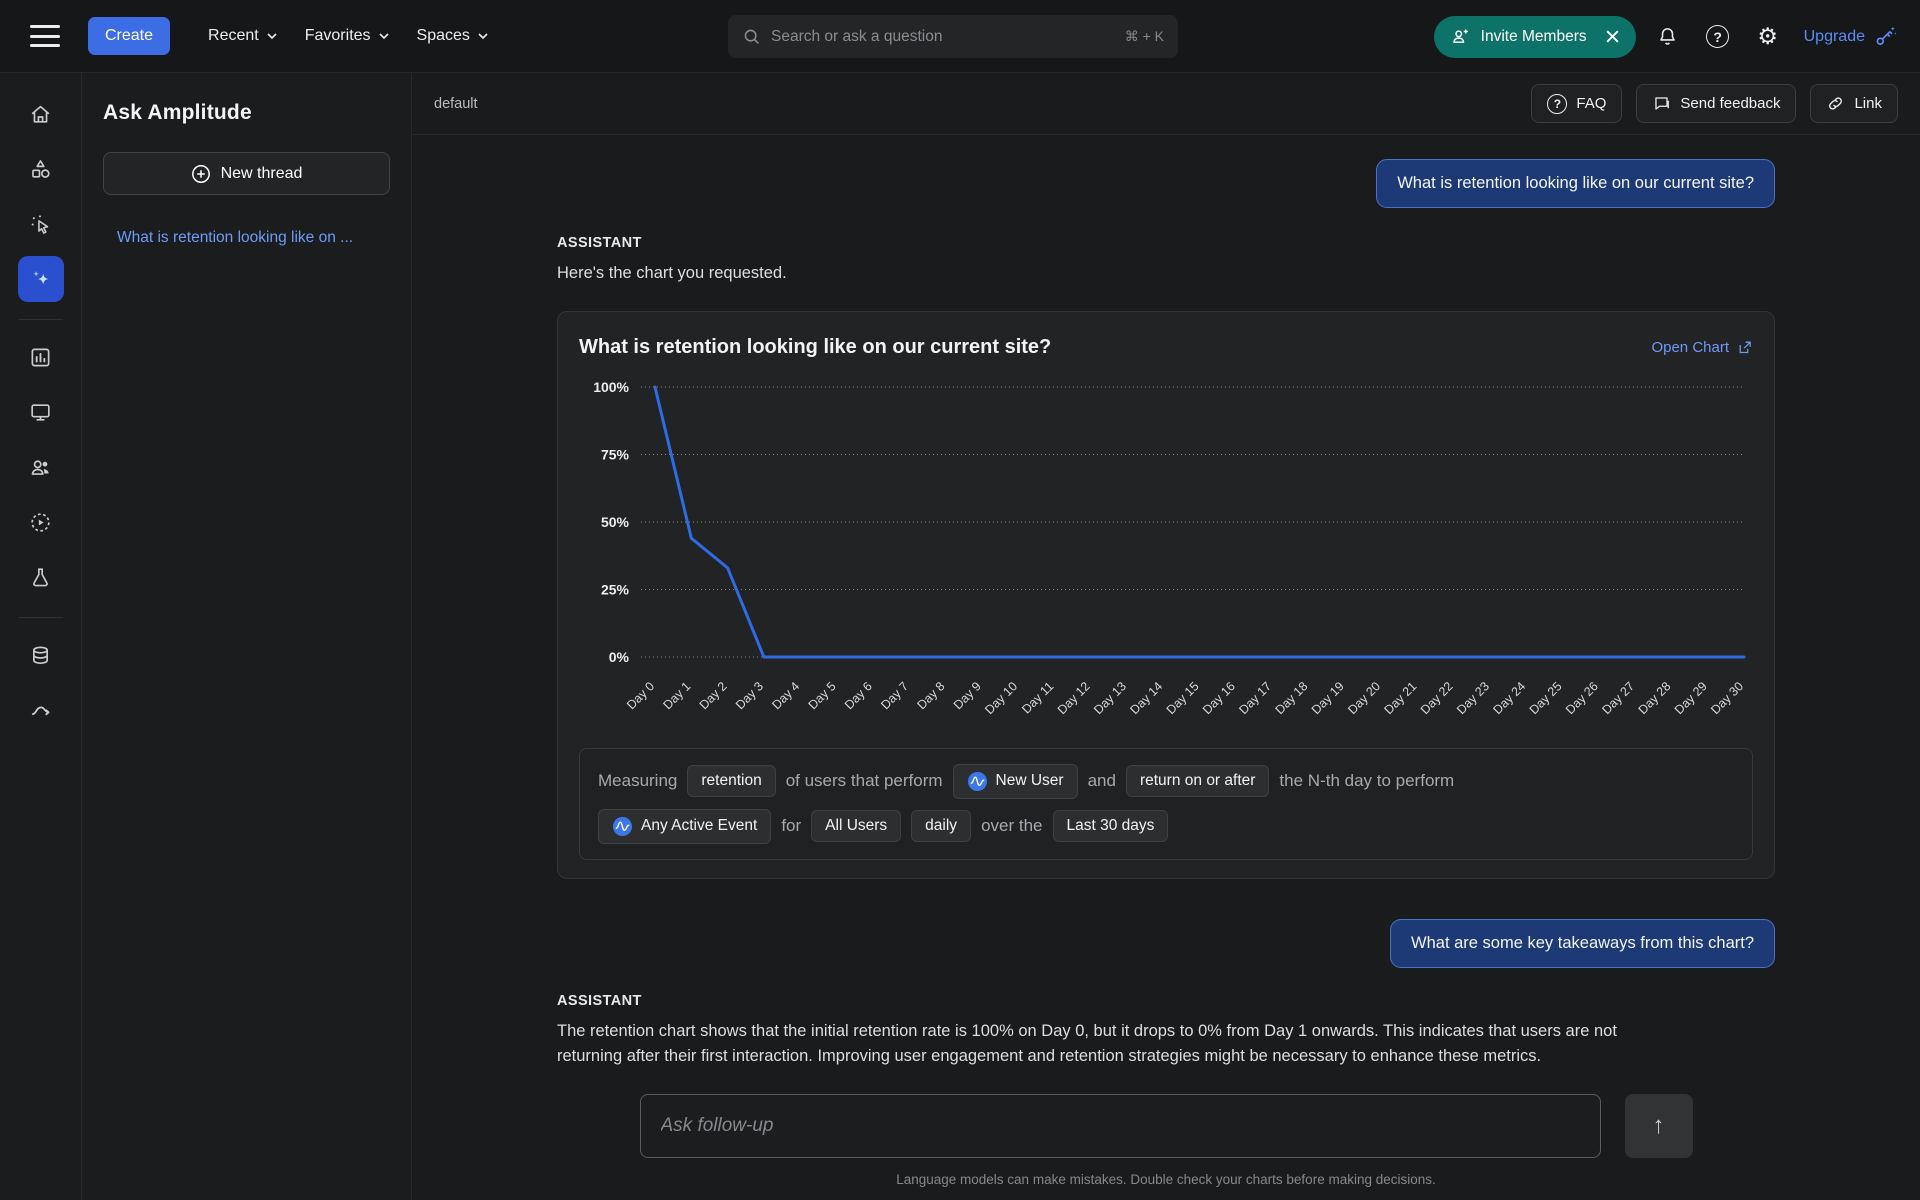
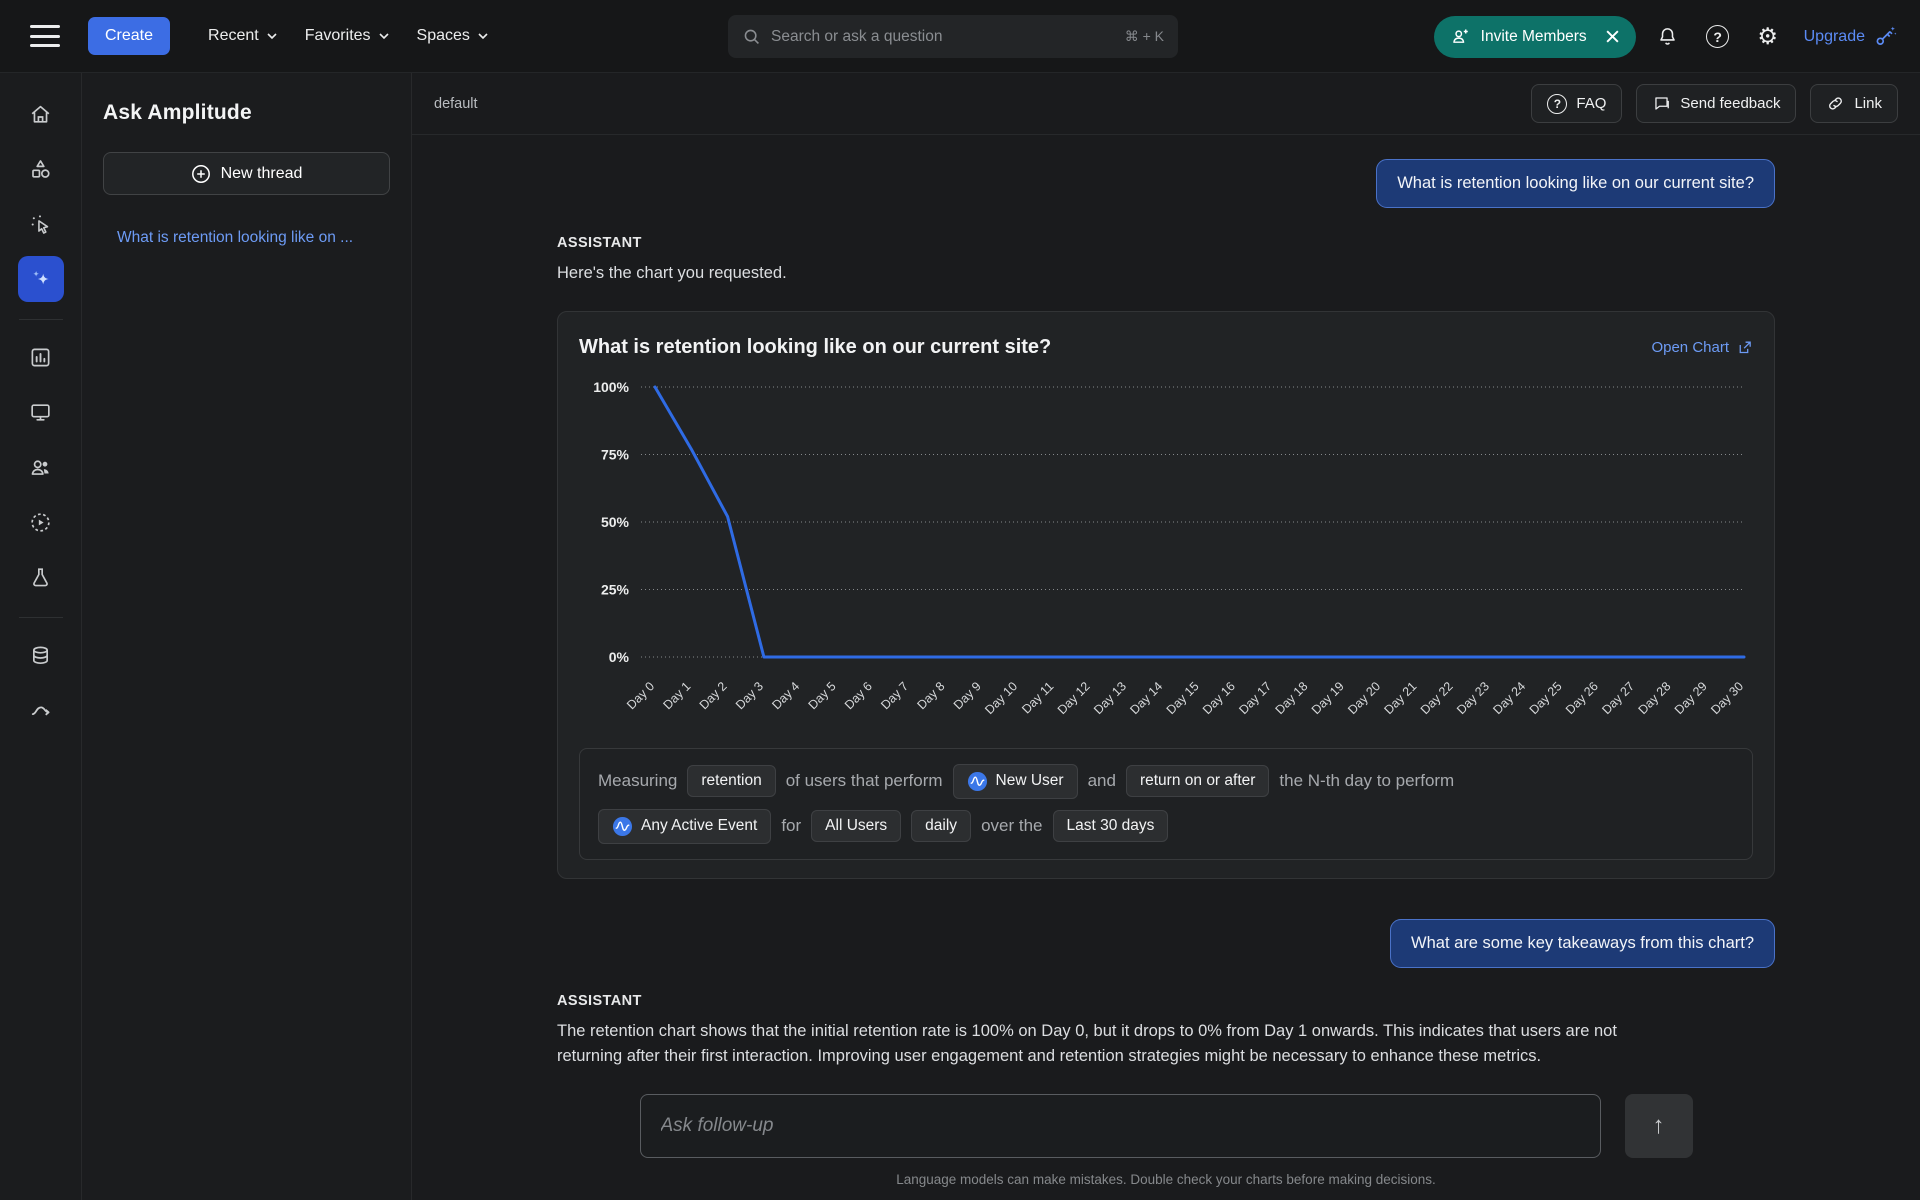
Day 1: 44% -> 77%
Day 2: 33% -> 52%
